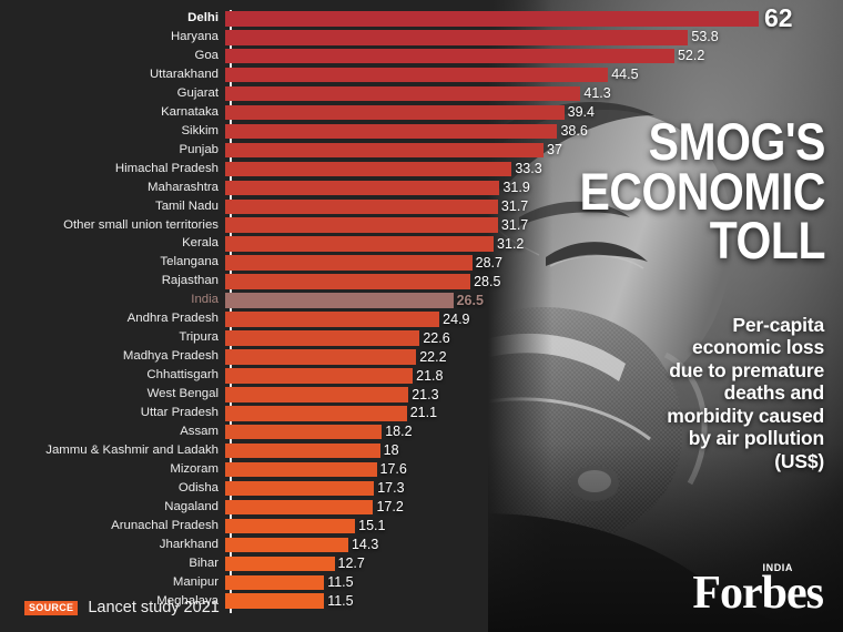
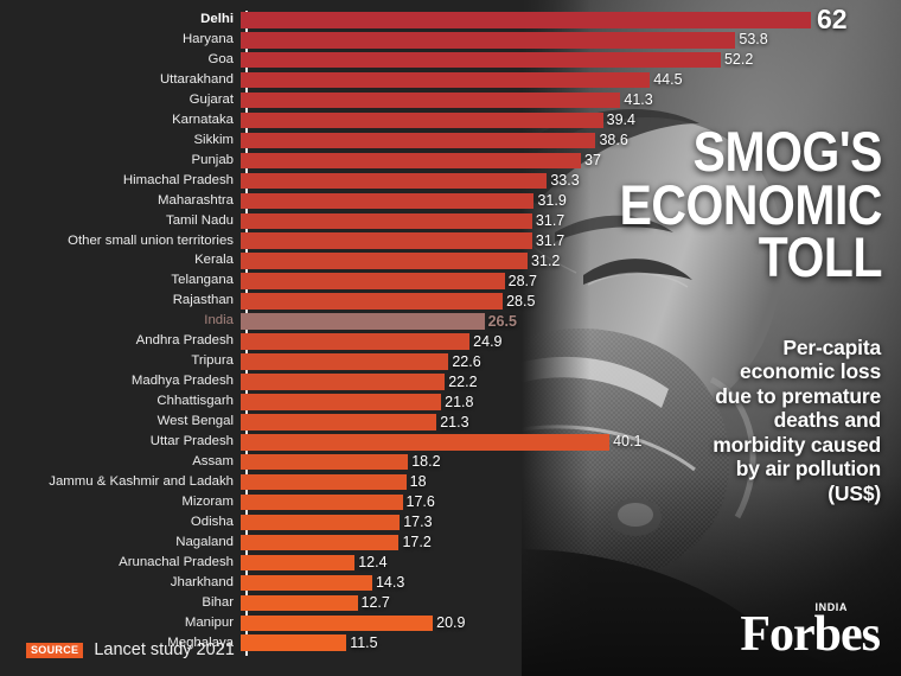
Uttar Pradesh: 21.1 -> 40.1
Arunachal Pradesh: 15.1 -> 12.4
Manipur: 11.5 -> 20.9
